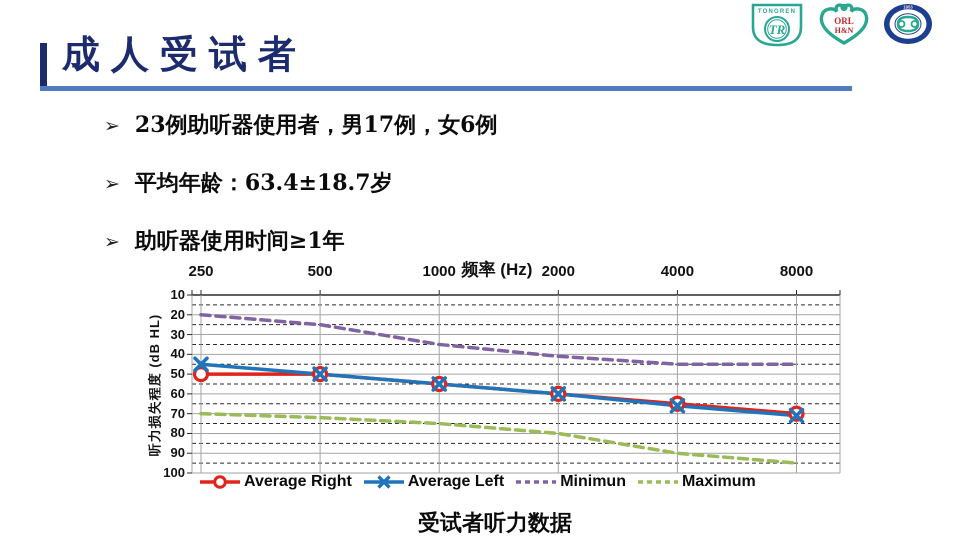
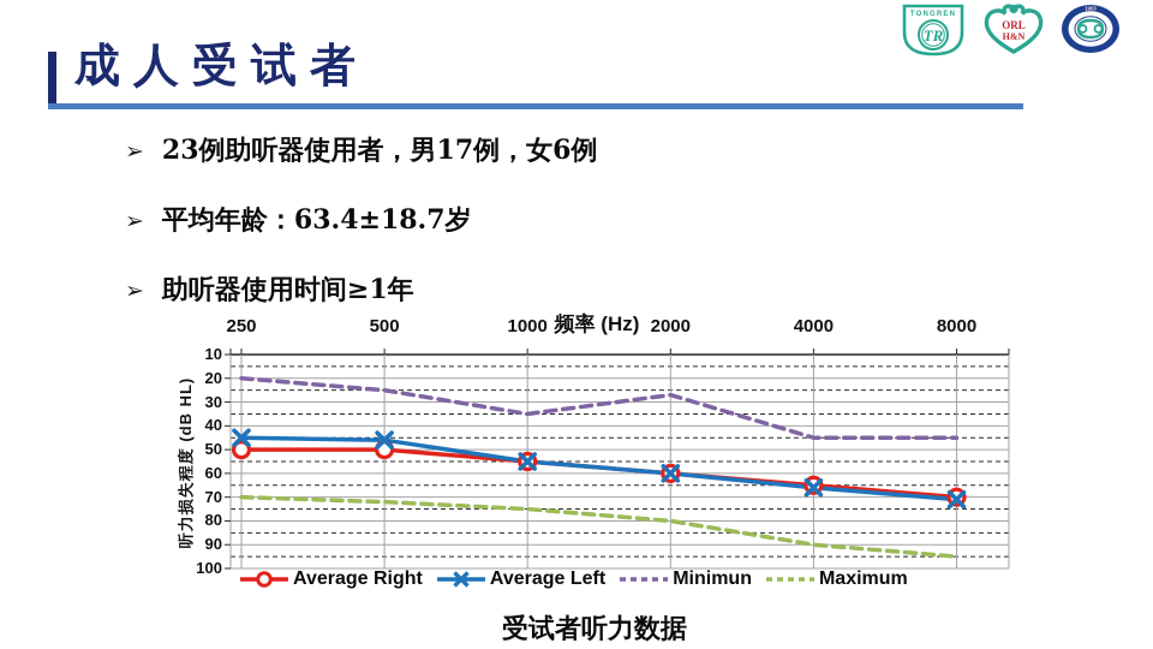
Average Left/500: 50 -> 46
Minimun/2000: 41 -> 27
